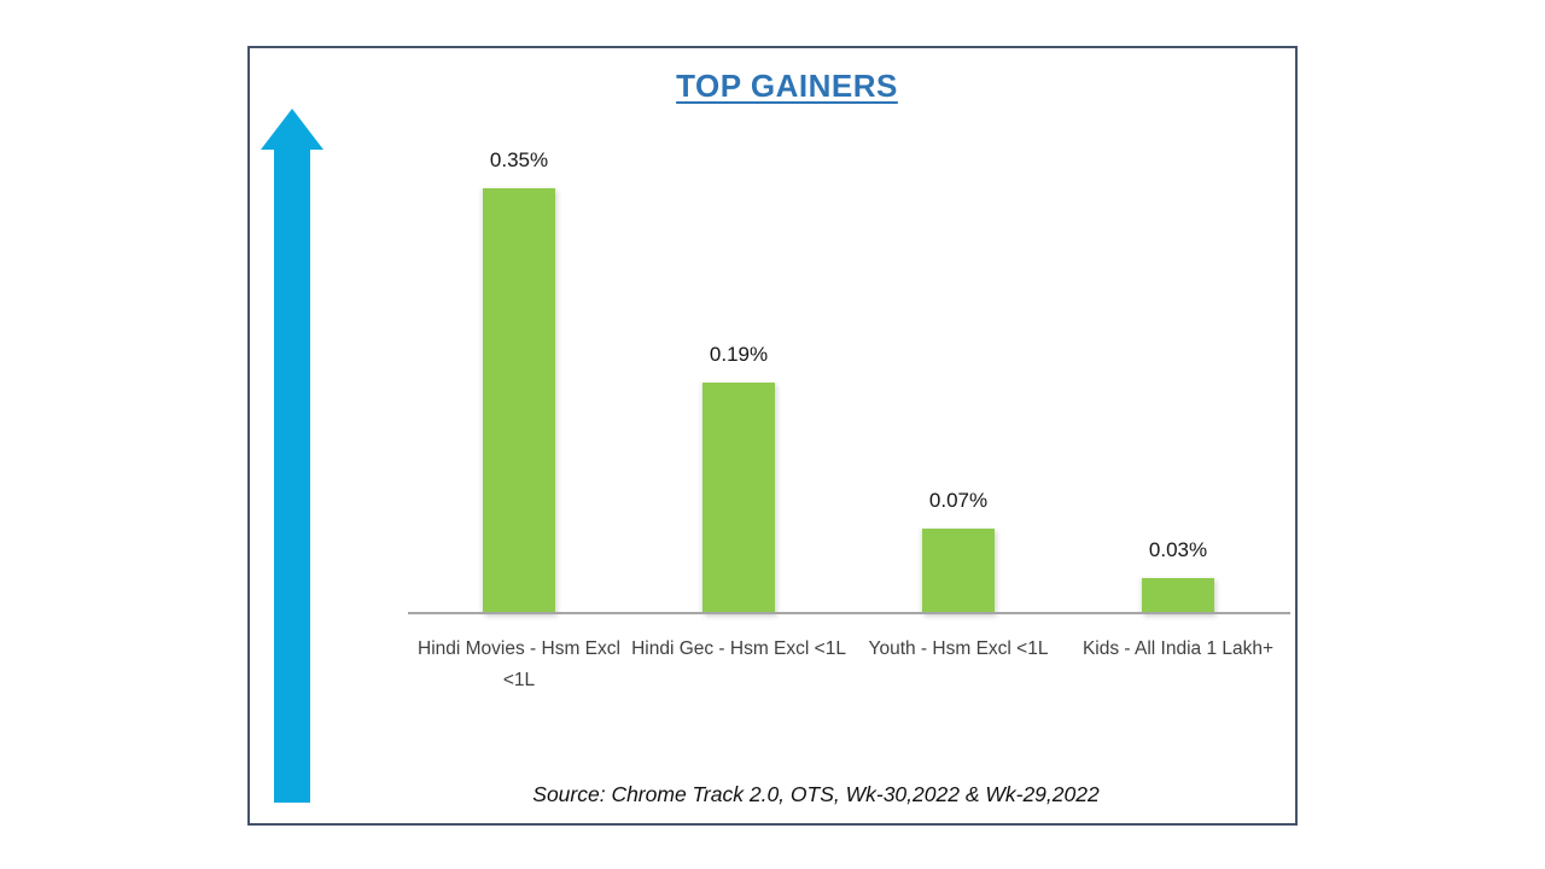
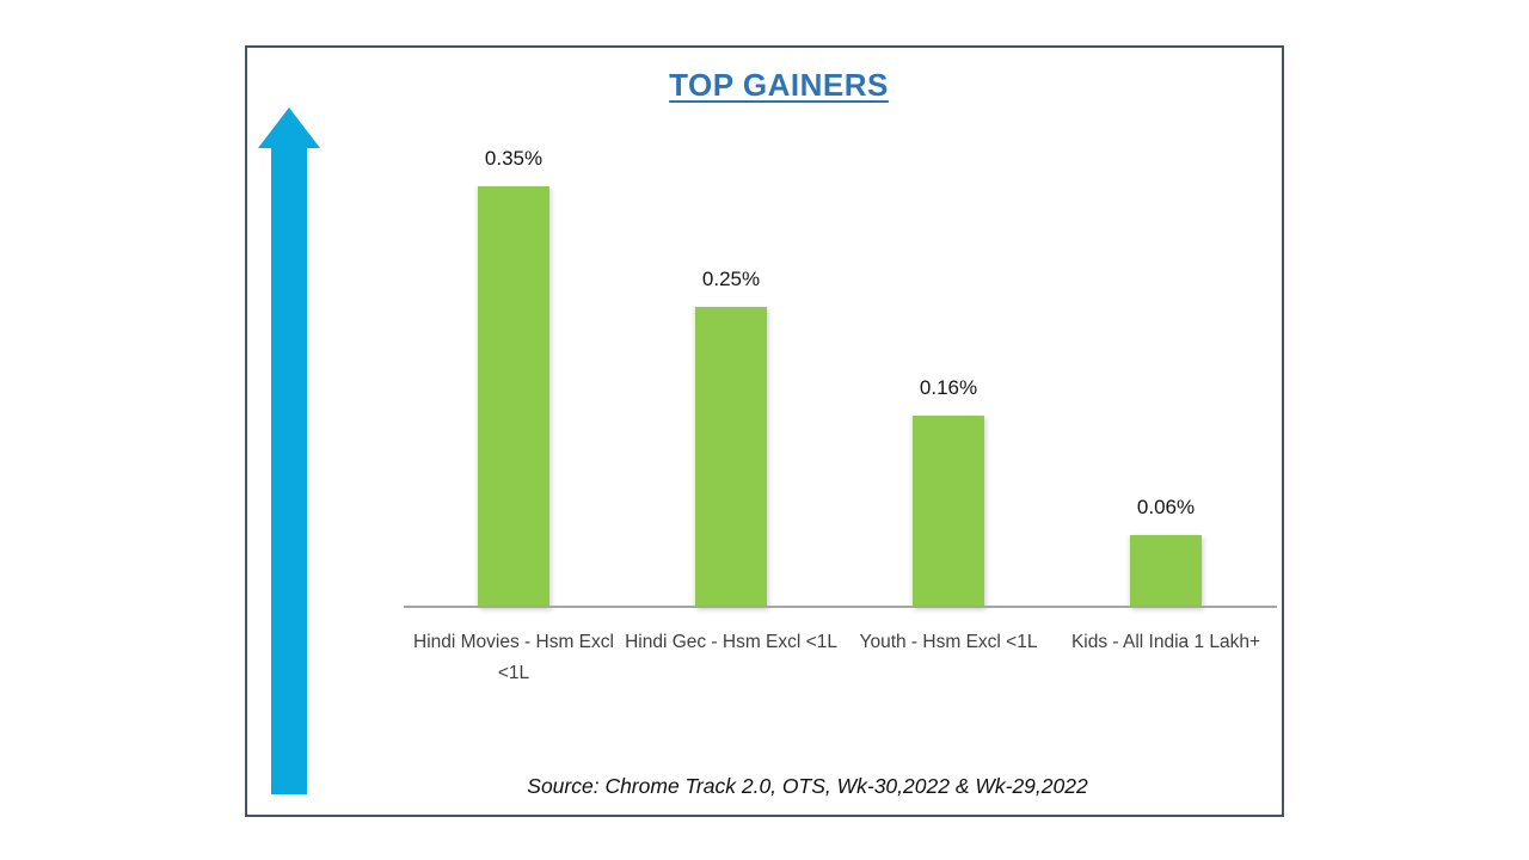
Hindi Gec - Hsm Excl <1L: 0.19% -> 0.25%
Youth - Hsm Excl <1L: 0.07% -> 0.16%
Kids - All India 1 Lakh+: 0.03% -> 0.06%
